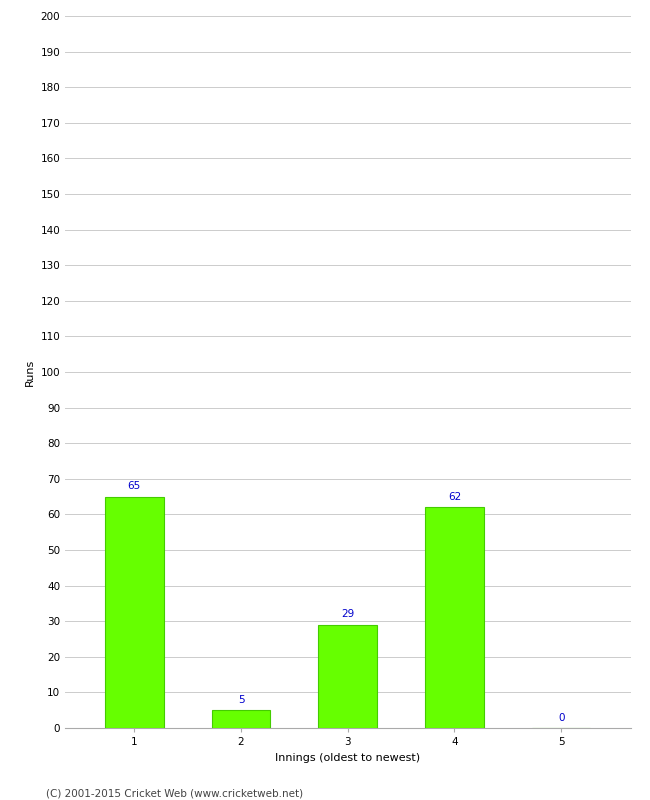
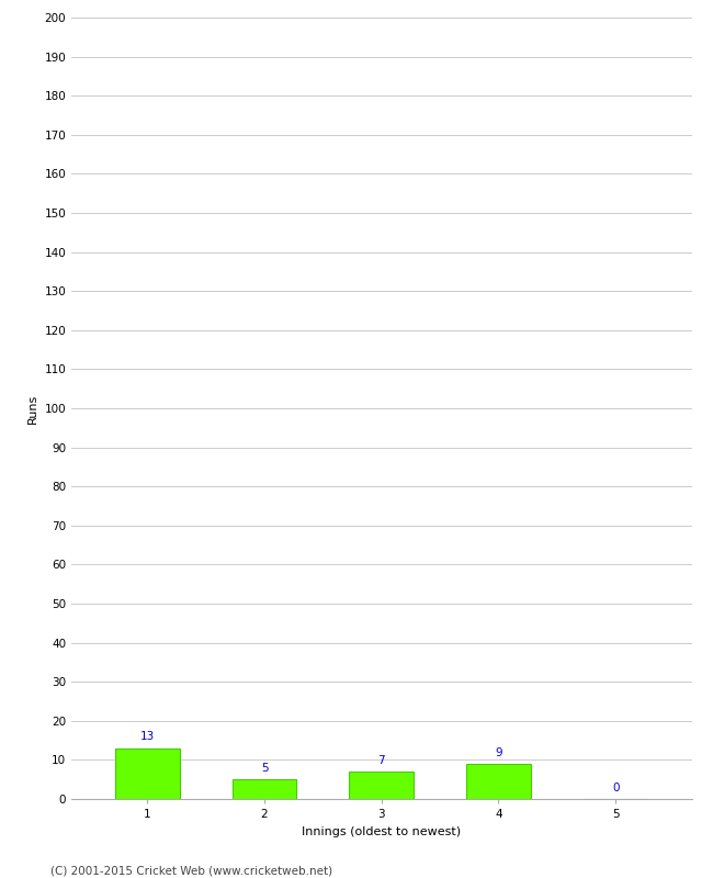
1: 65 -> 13
3: 29 -> 7
4: 62 -> 9
